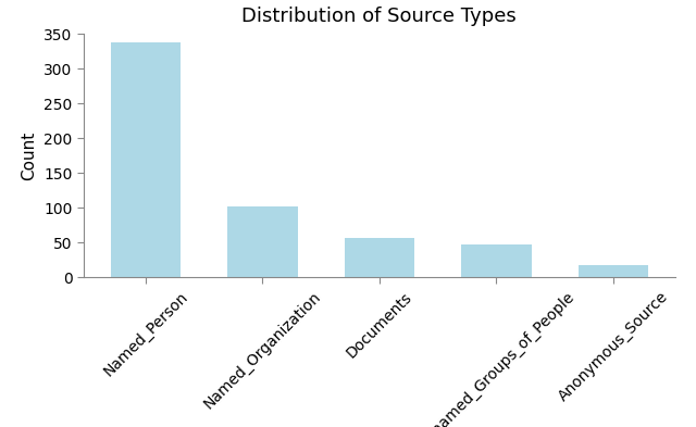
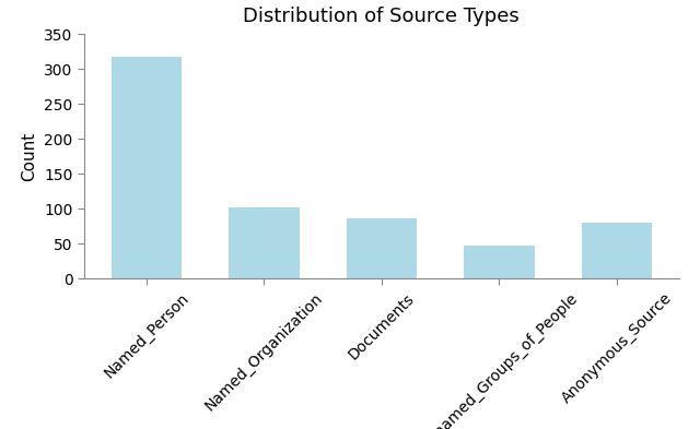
Named_Person: 338 -> 318
Documents: 57 -> 86
Anonymous_Source: 18 -> 80
